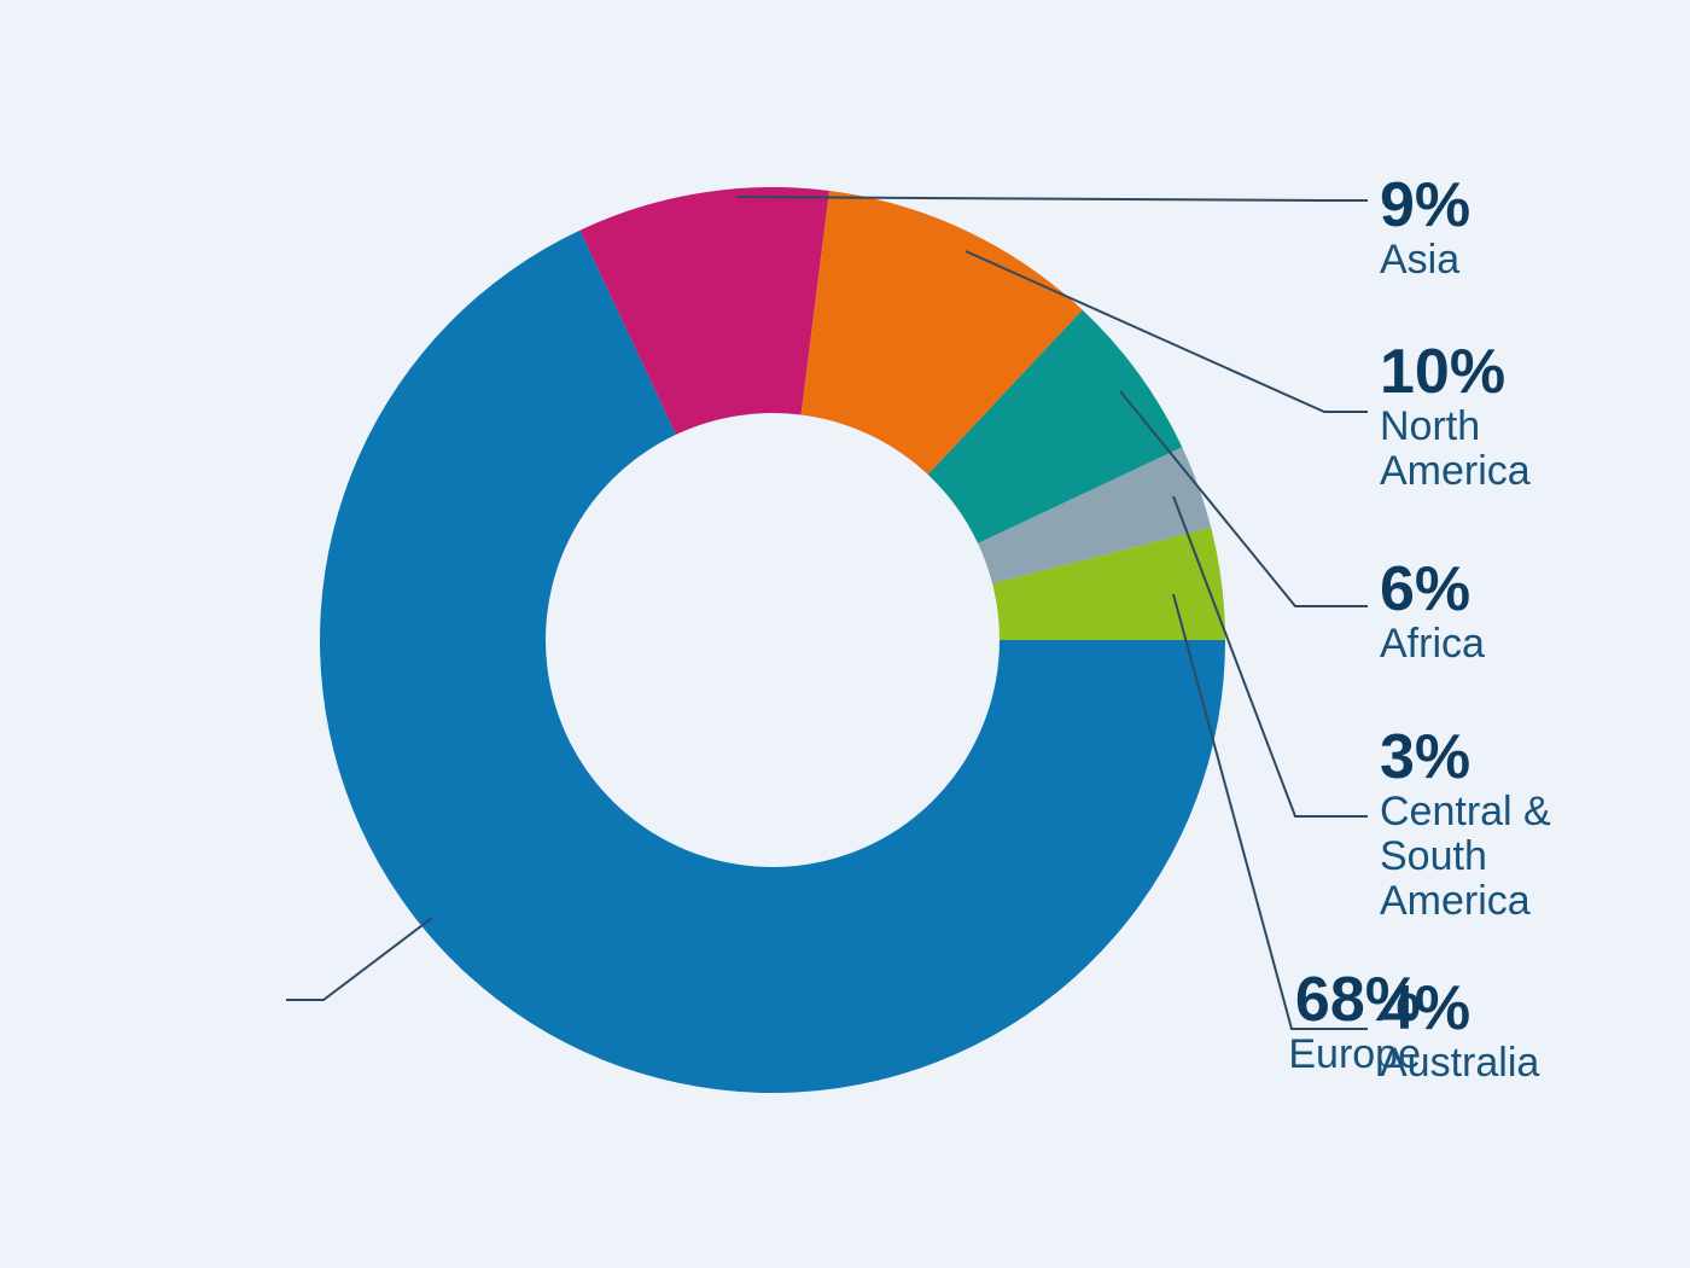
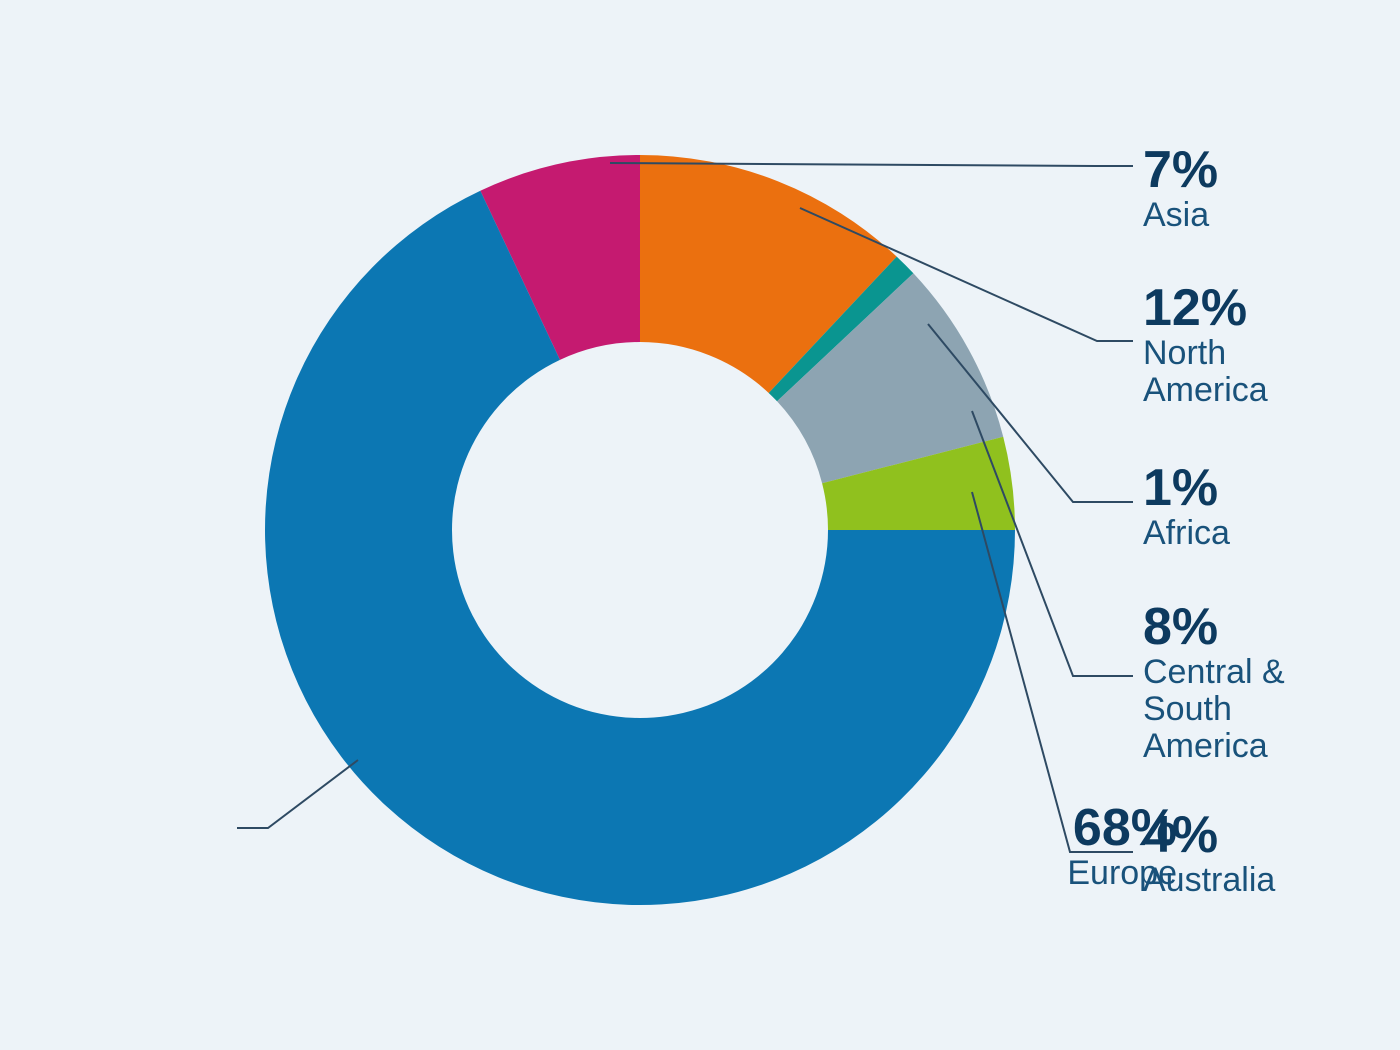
Asia: 9% -> 7%
North America: 10% -> 12%
Africa: 6% -> 1%
Central & South America: 3% -> 8%
